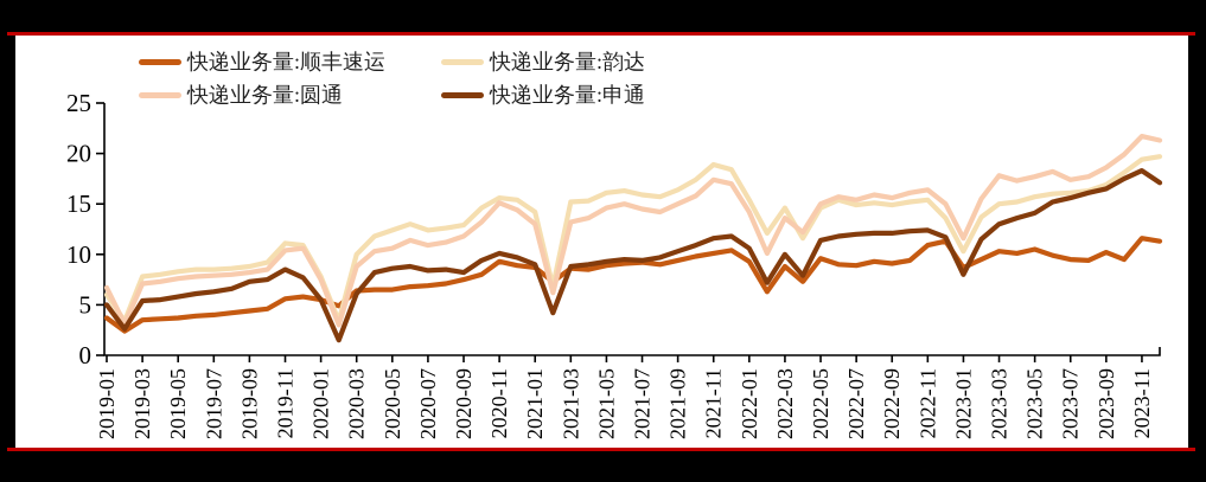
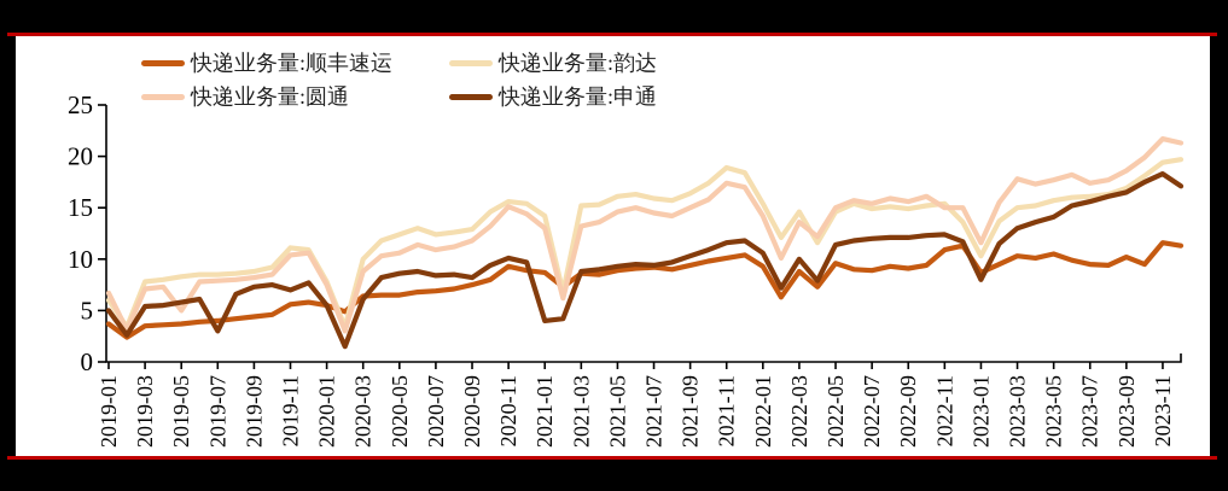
快递业务量:圆通/2019-05: 8 -> 5
快递业务量:申通/2019-07: 6 -> 3
快递业务量:申通/2019-11: 8 -> 7
快递业务量:申通/2021-01: 9 -> 4
快递业务量:圆通/2022-11: 16 -> 15
